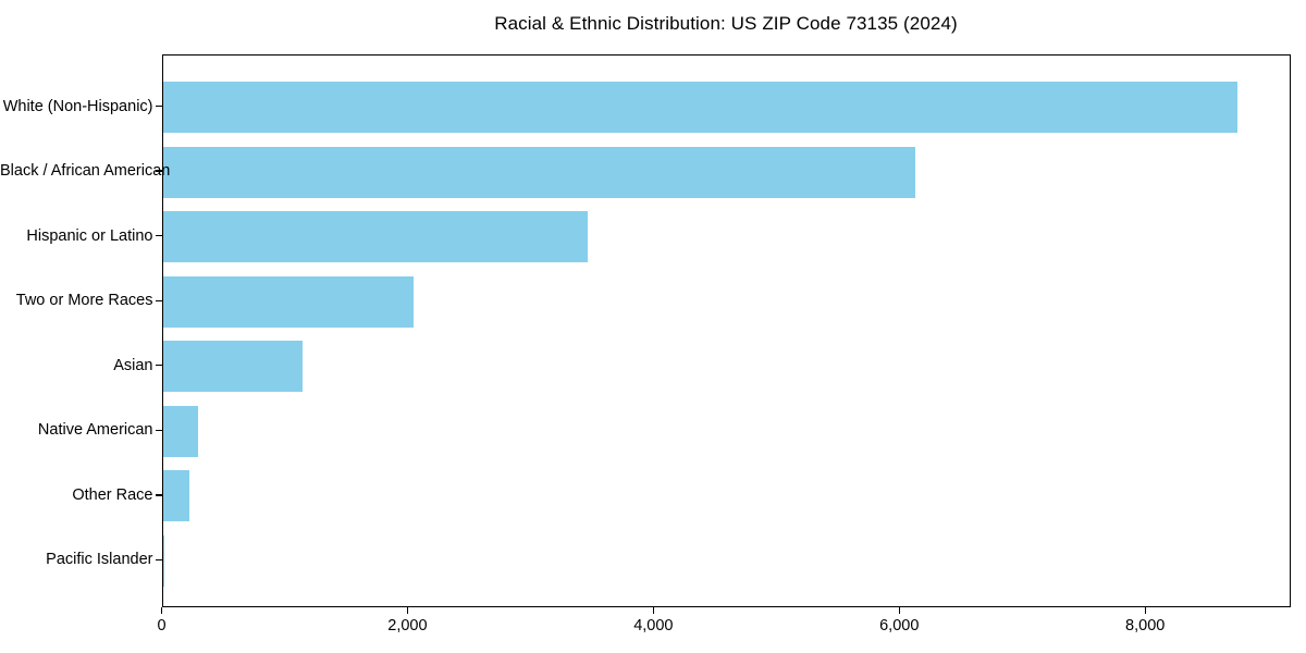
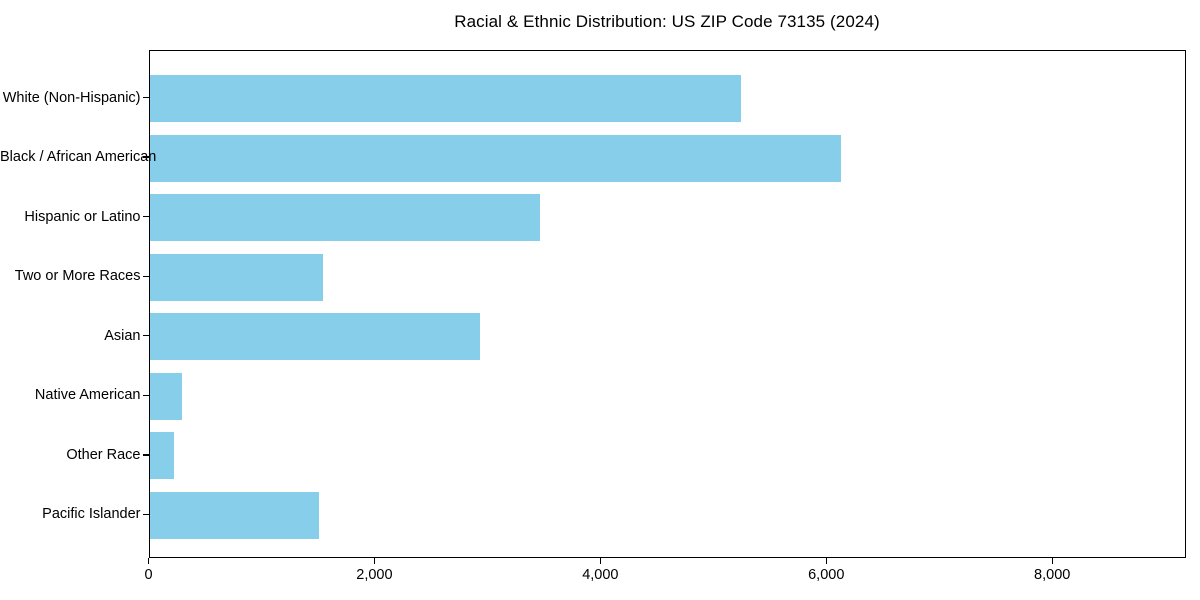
White (Non-Hispanic): 8740 -> 5240
Two or More Races: 2040 -> 1540
Asian: 1140 -> 2930
Pacific Islander: 10 -> 1500
